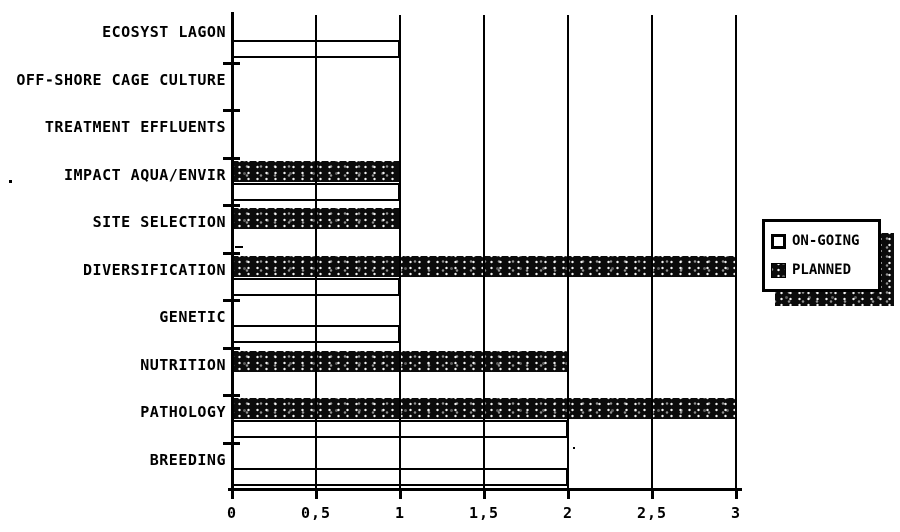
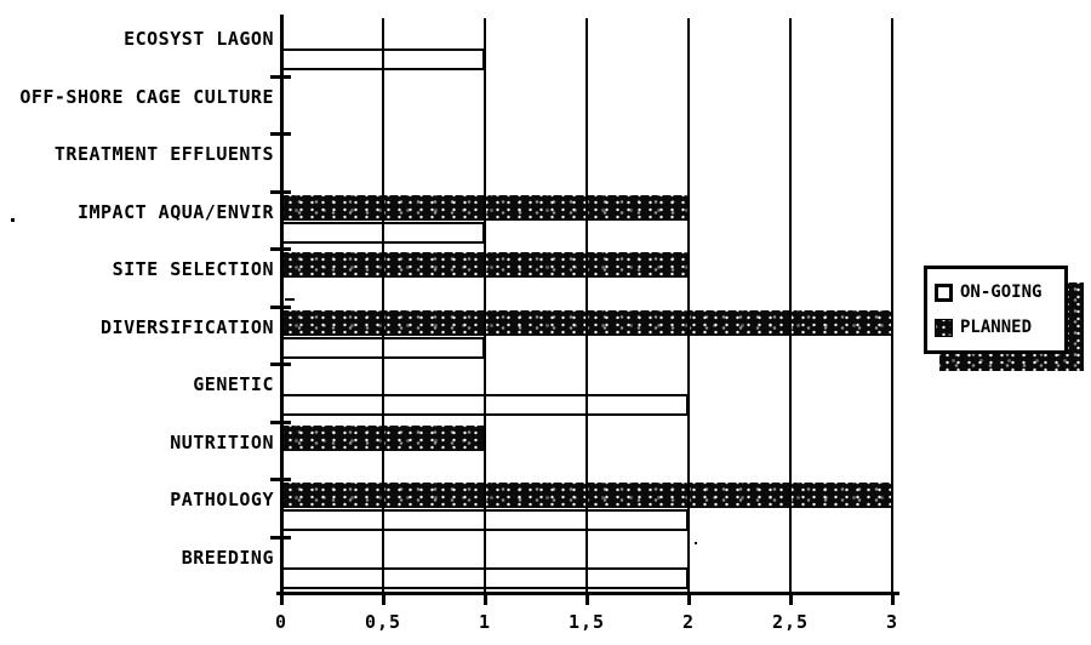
PLANNED/IMPACT AQUA/ENVIR: 1 -> 2
PLANNED/SITE SELECTION: 1 -> 2
ON-GOING/GENETIC: 1 -> 2
PLANNED/NUTRITION: 2 -> 1
